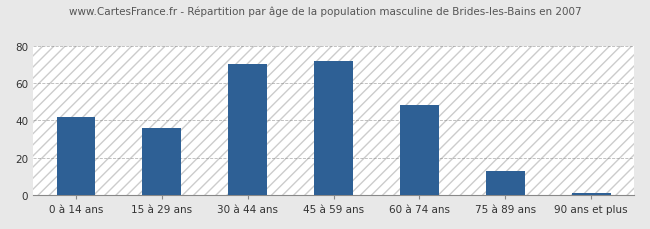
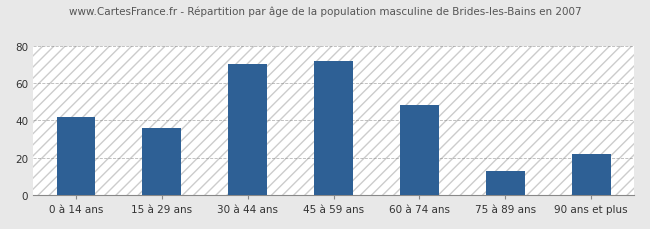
90 ans et plus: 1 -> 22
